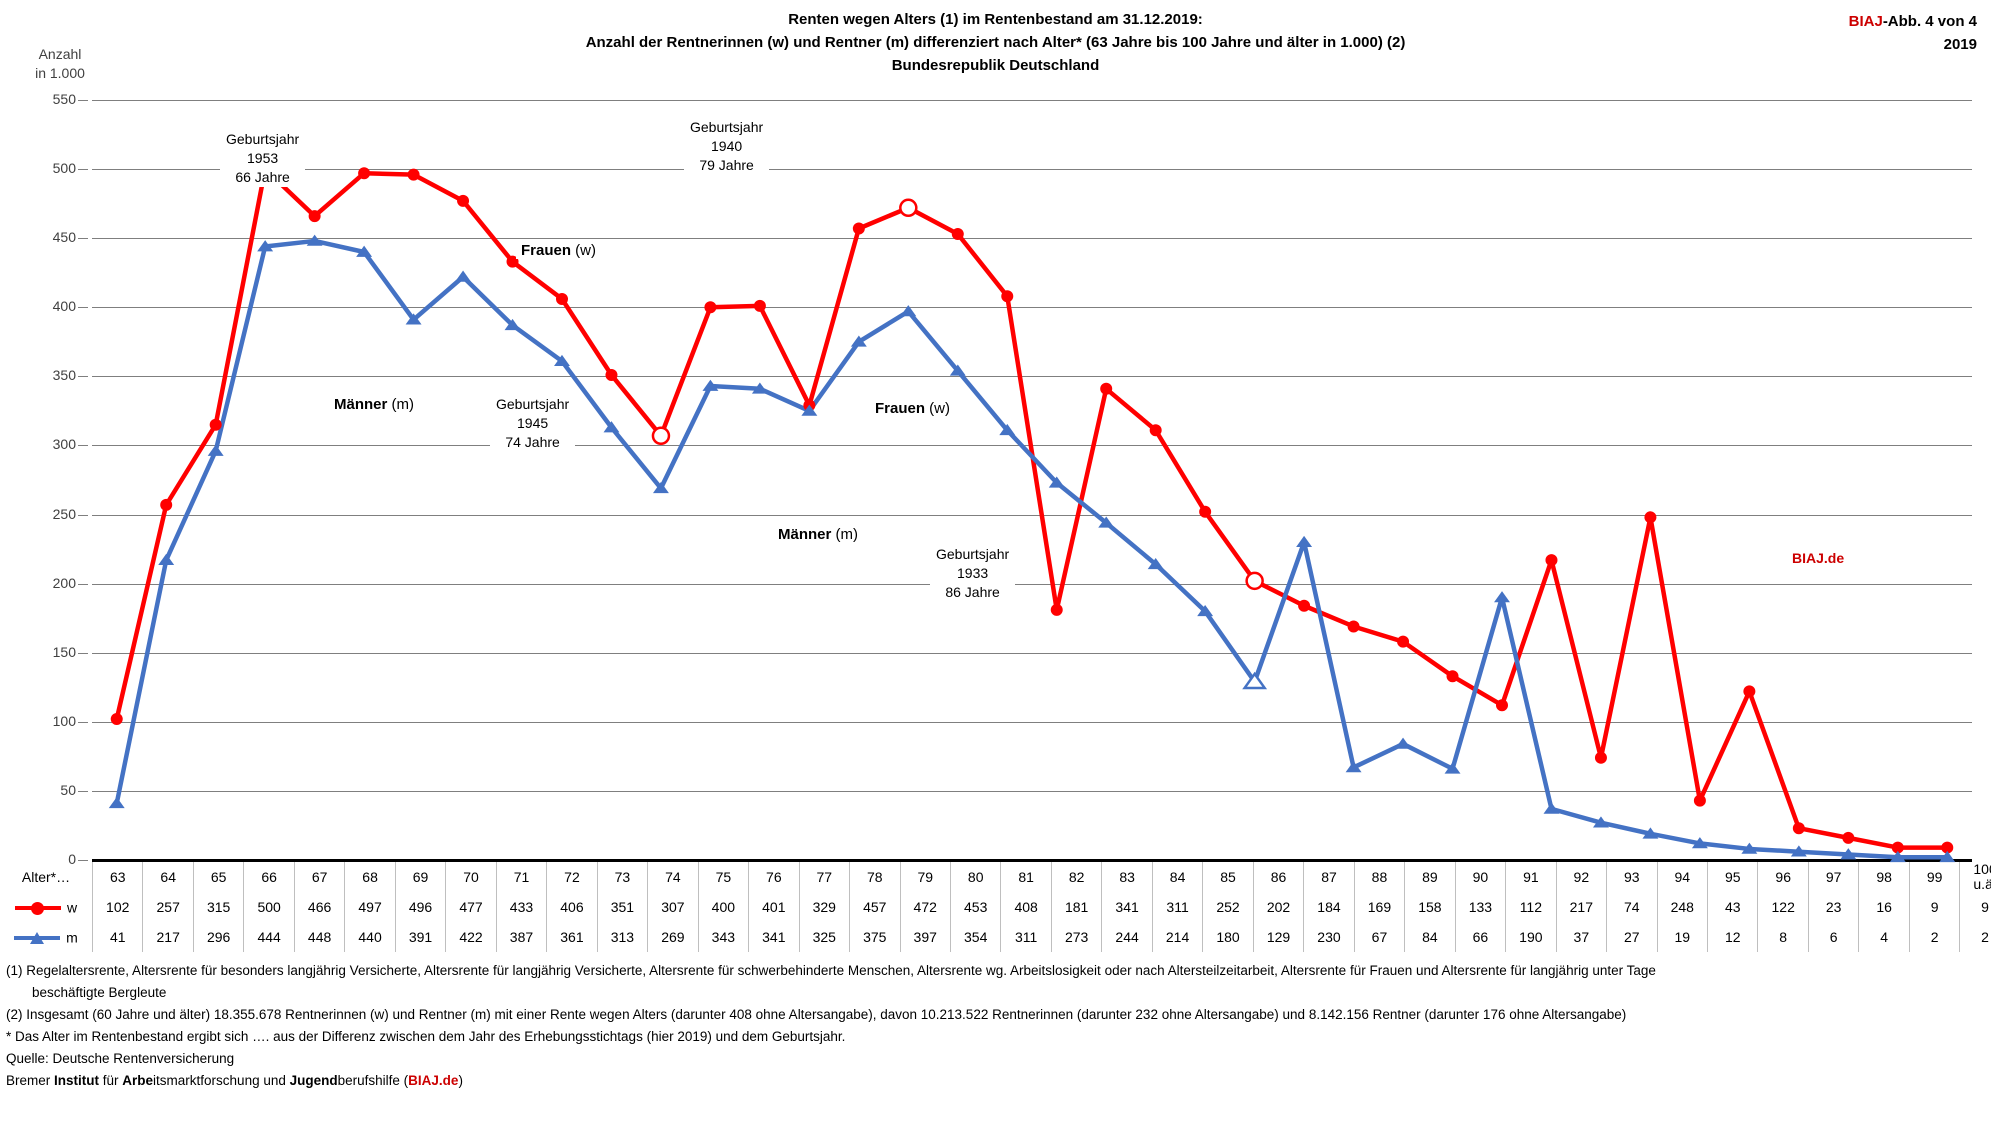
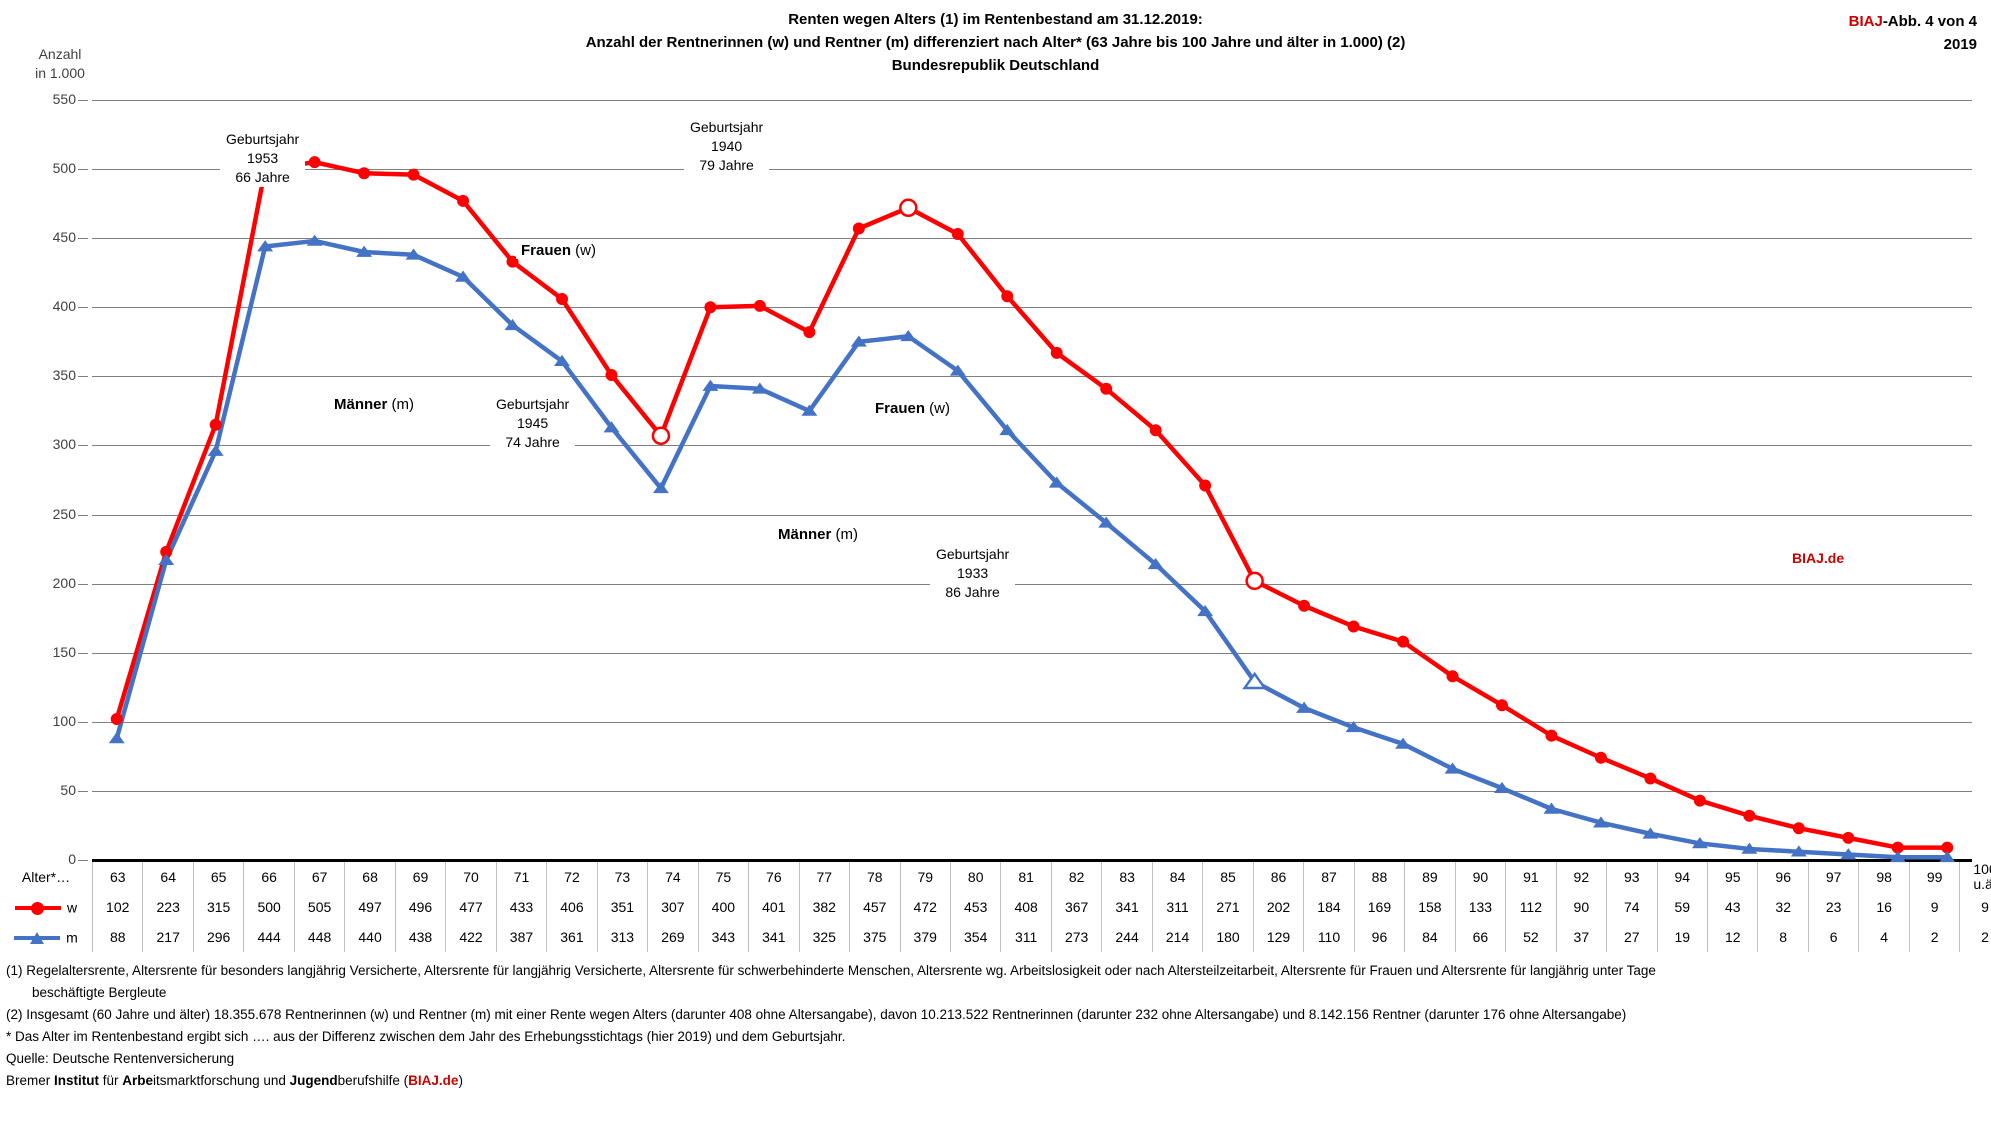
m/63: 41 -> 88
w/64: 257 -> 223
w/67: 466 -> 505
m/69: 391 -> 438
w/77: 329 -> 382
m/79: 397 -> 379
w/82: 181 -> 367
w/85: 252 -> 271
m/87: 230 -> 110
m/88: 67 -> 96
m/91: 190 -> 52
w/92: 217 -> 90
w/94: 248 -> 59
w/96: 122 -> 32
